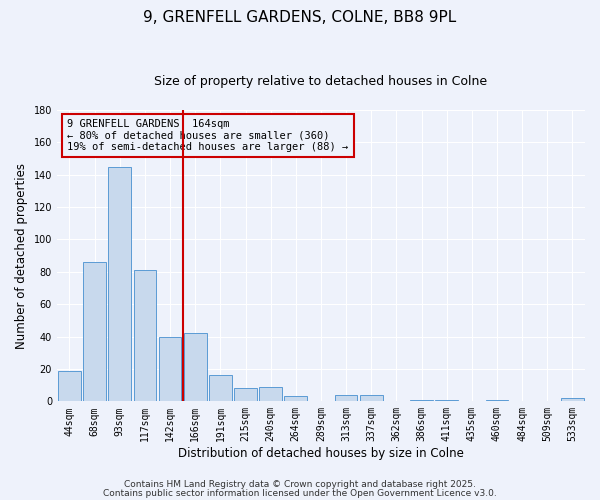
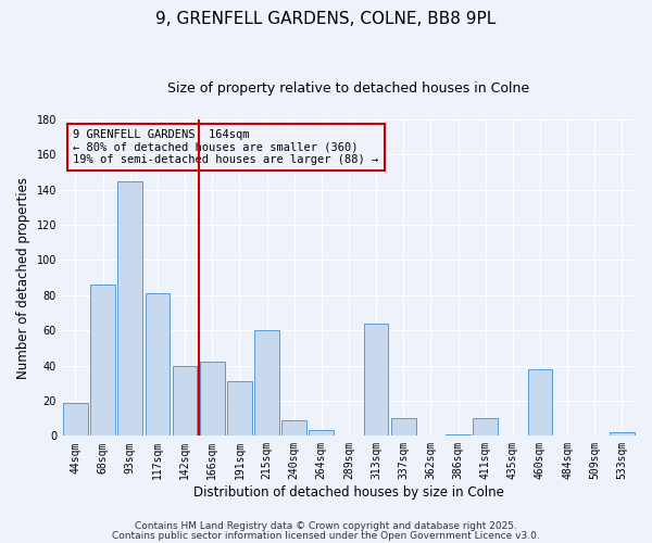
191sqm: 16 -> 31
215sqm: 8 -> 60
313sqm: 4 -> 64
337sqm: 4 -> 10
411sqm: 1 -> 10
460sqm: 1 -> 38
